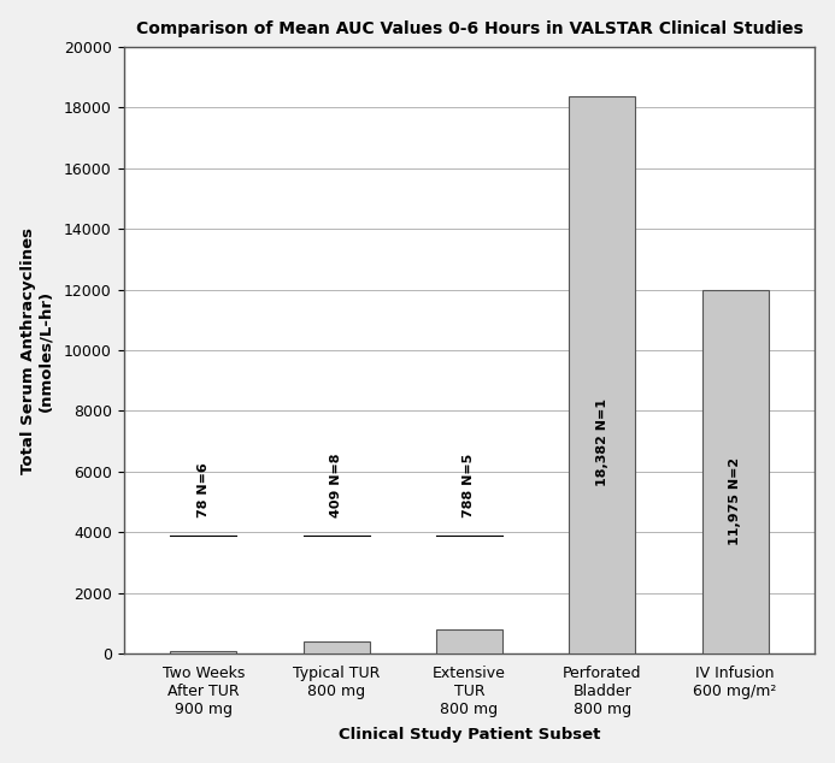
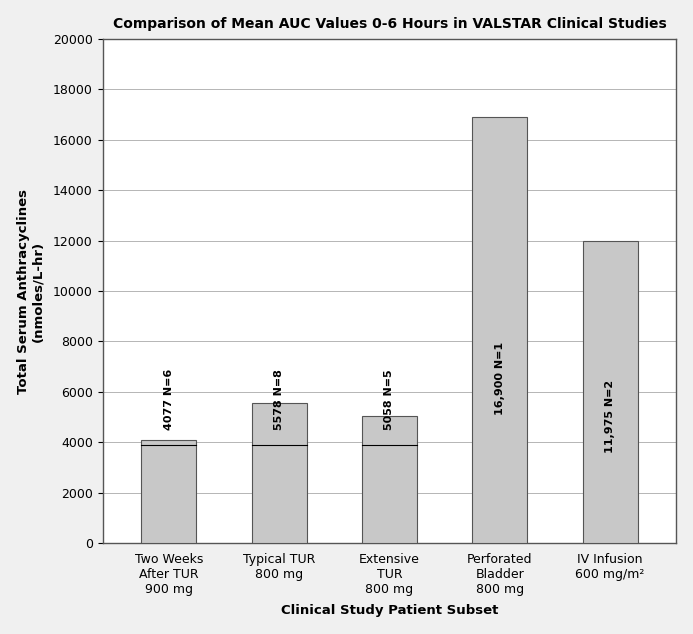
Two Weeks After TUR 900 mg: 78 -> 4077
Typical TUR 800 mg: 409 -> 5578
Extensive TUR 800 mg: 788 -> 5058
Perforated Bladder 800 mg: 18,382 -> 16,900
